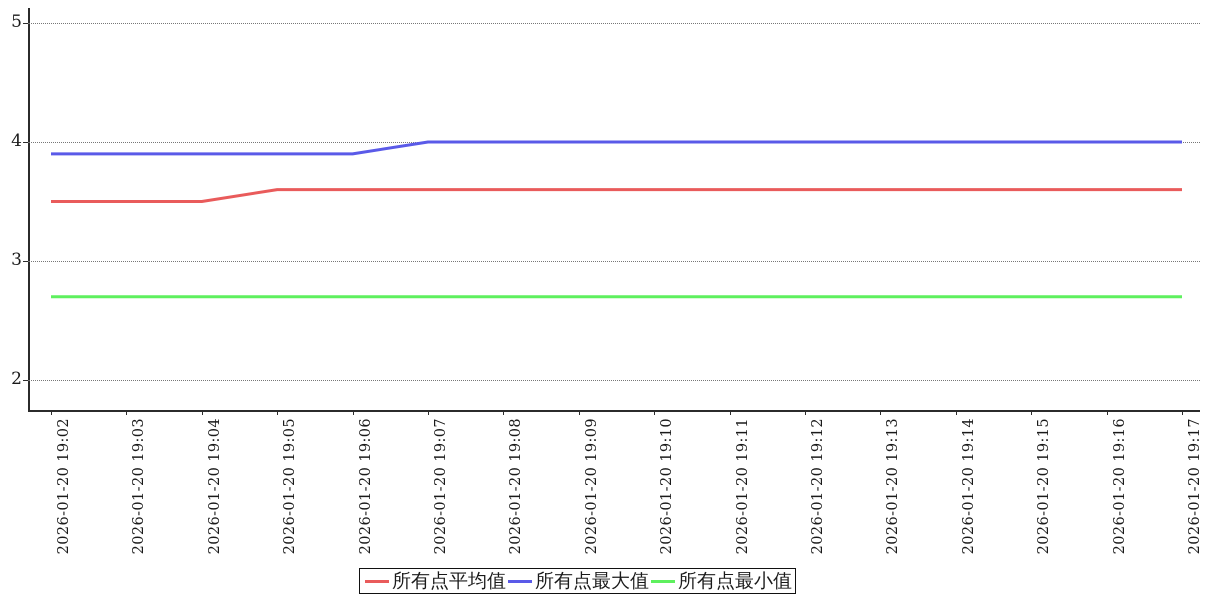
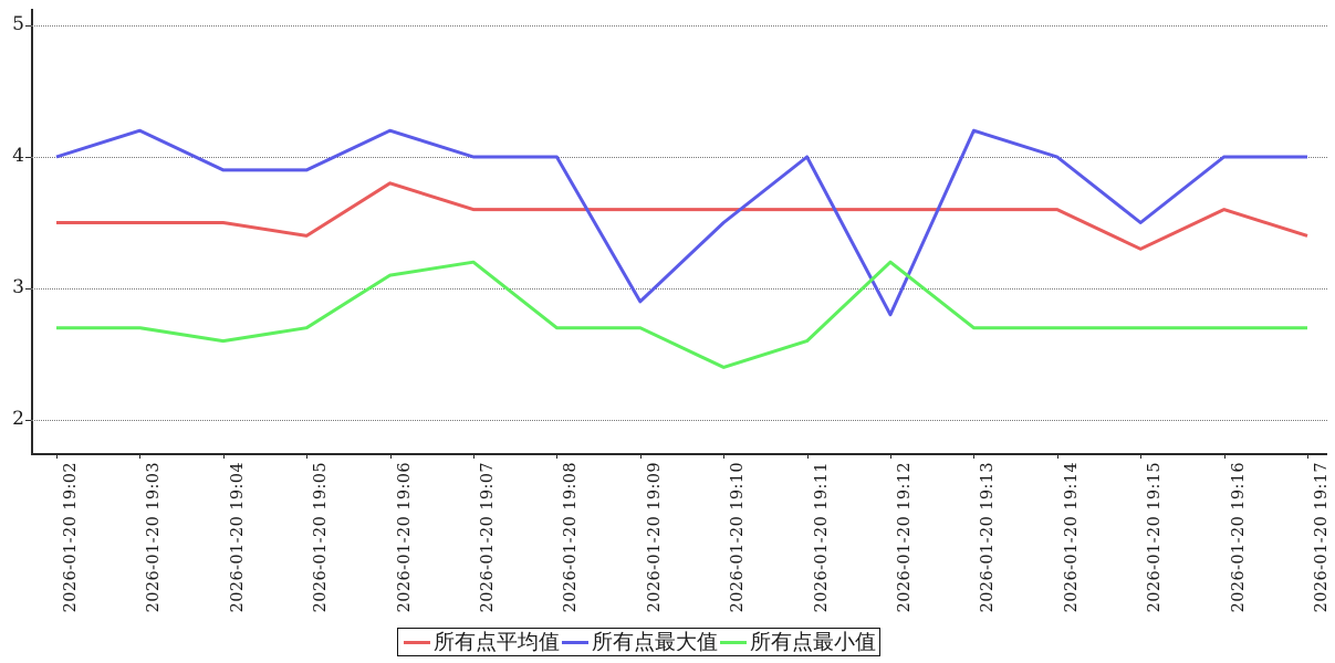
所有点最大值/2026-01-20 19:02: 3.9 -> 4.0
所有点最大值/2026-01-20 19:03: 3.9 -> 4.2
所有点最小值/2026-01-20 19:04: 2.7 -> 2.6
所有点平均值/2026-01-20 19:05: 3.6 -> 3.4
所有点平均值/2026-01-20 19:06: 3.6 -> 3.8
所有点最大值/2026-01-20 19:06: 3.9 -> 4.2
所有点最小值/2026-01-20 19:06: 2.7 -> 3.1
所有点最小值/2026-01-20 19:07: 2.7 -> 3.2
所有点最大值/2026-01-20 19:09: 4.0 -> 2.9
所有点最大值/2026-01-20 19:10: 4.0 -> 3.5
所有点最小值/2026-01-20 19:10: 2.7 -> 2.4
所有点最小值/2026-01-20 19:11: 2.7 -> 2.6
所有点最大值/2026-01-20 19:12: 4.0 -> 2.8
所有点最小值/2026-01-20 19:12: 2.7 -> 3.2
所有点最大值/2026-01-20 19:13: 4.0 -> 4.2
所有点平均值/2026-01-20 19:15: 3.6 -> 3.3
所有点最大值/2026-01-20 19:15: 4.0 -> 3.5
所有点平均值/2026-01-20 19:17: 3.6 -> 3.4
